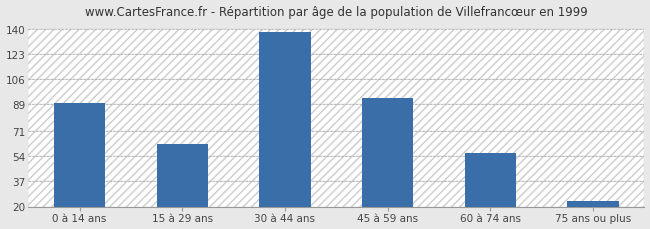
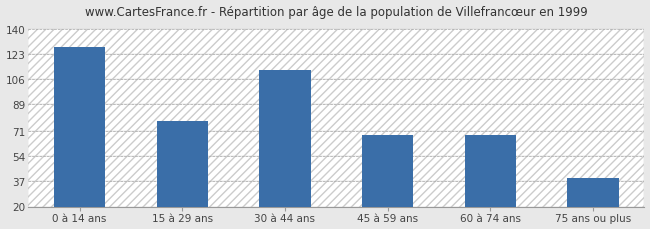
0 à 14 ans: 90 -> 128
15 à 29 ans: 62 -> 78
30 à 44 ans: 138 -> 112
45 à 59 ans: 93 -> 68
60 à 74 ans: 56 -> 68
75 ans ou plus: 24 -> 39
